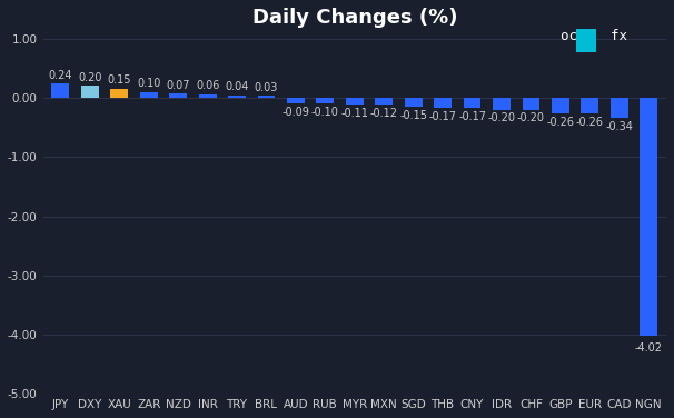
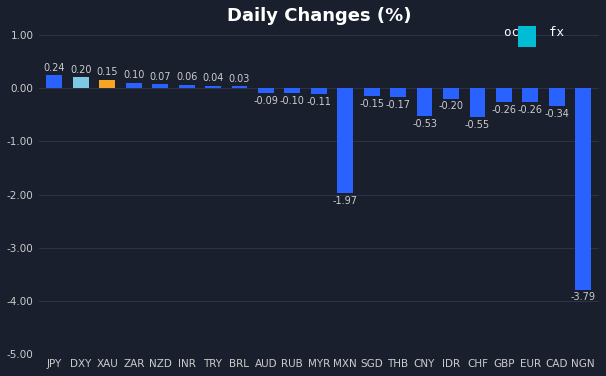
MXN: -0.12 -> -1.97
CNY: -0.17 -> -0.53
CHF: -0.20 -> -0.55
NGN: -4.02 -> -3.79
